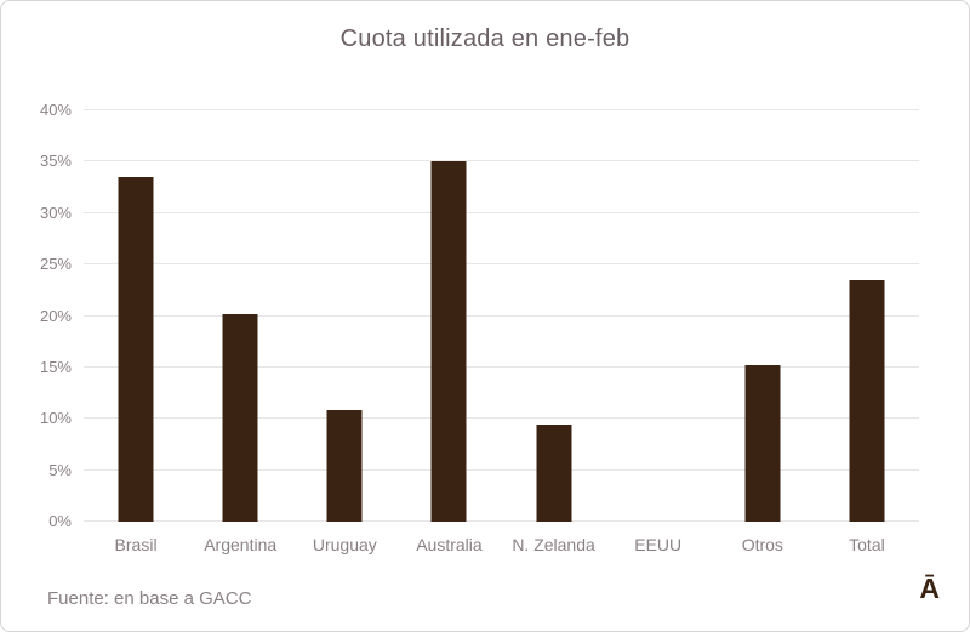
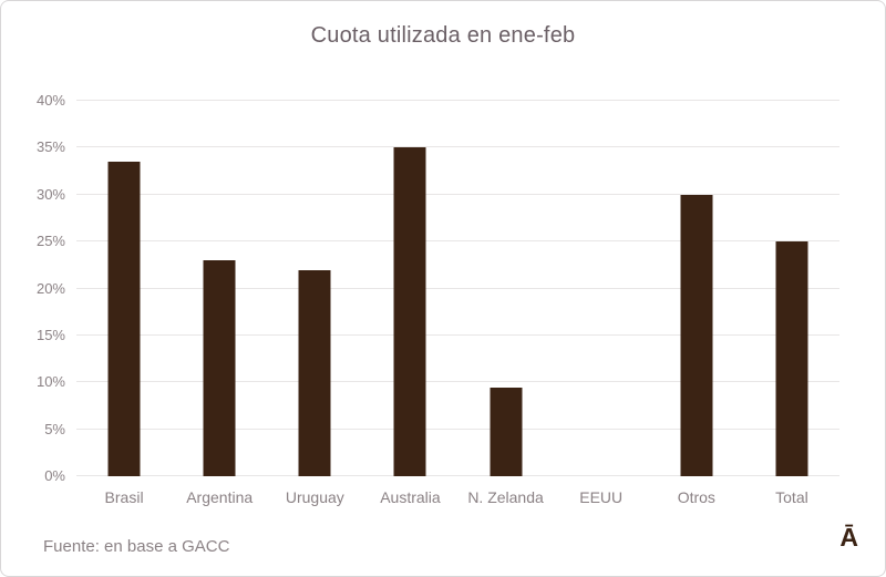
Argentina: 20% -> 23%
Uruguay: 11% -> 22%
Otros: 15% -> 30%
Total: 24% -> 25%
